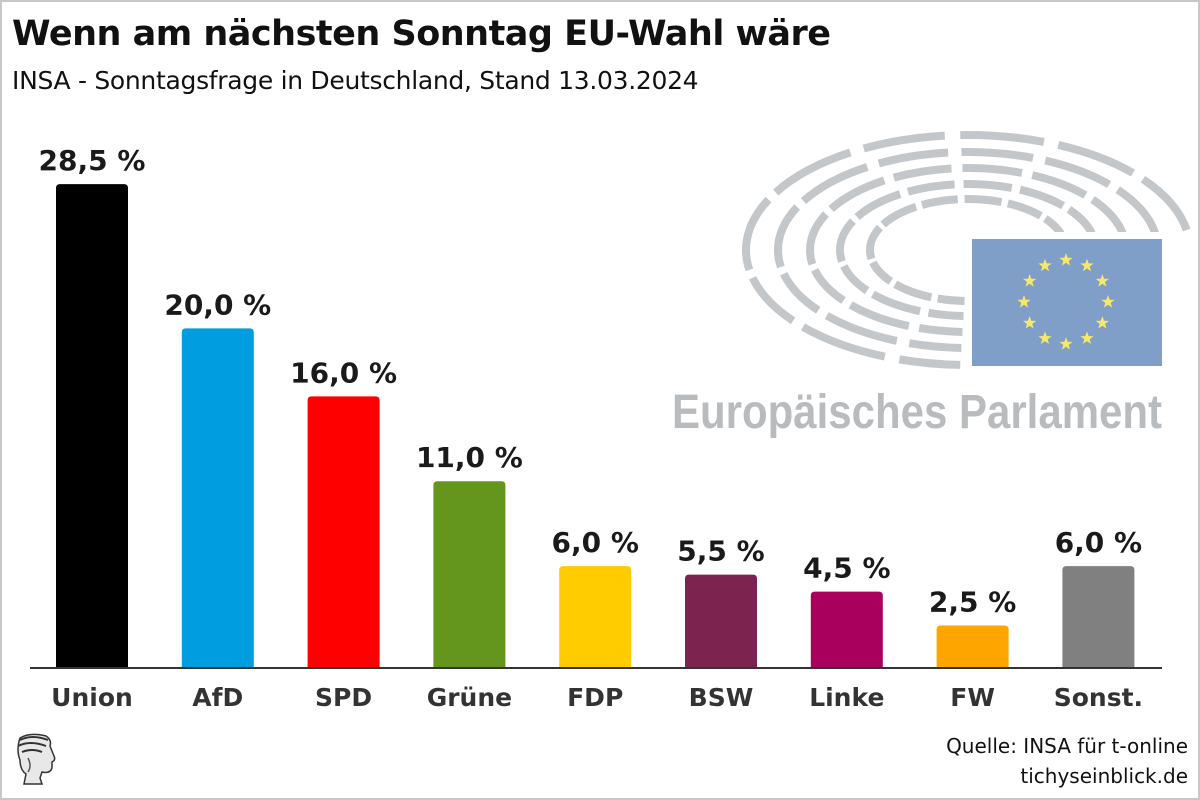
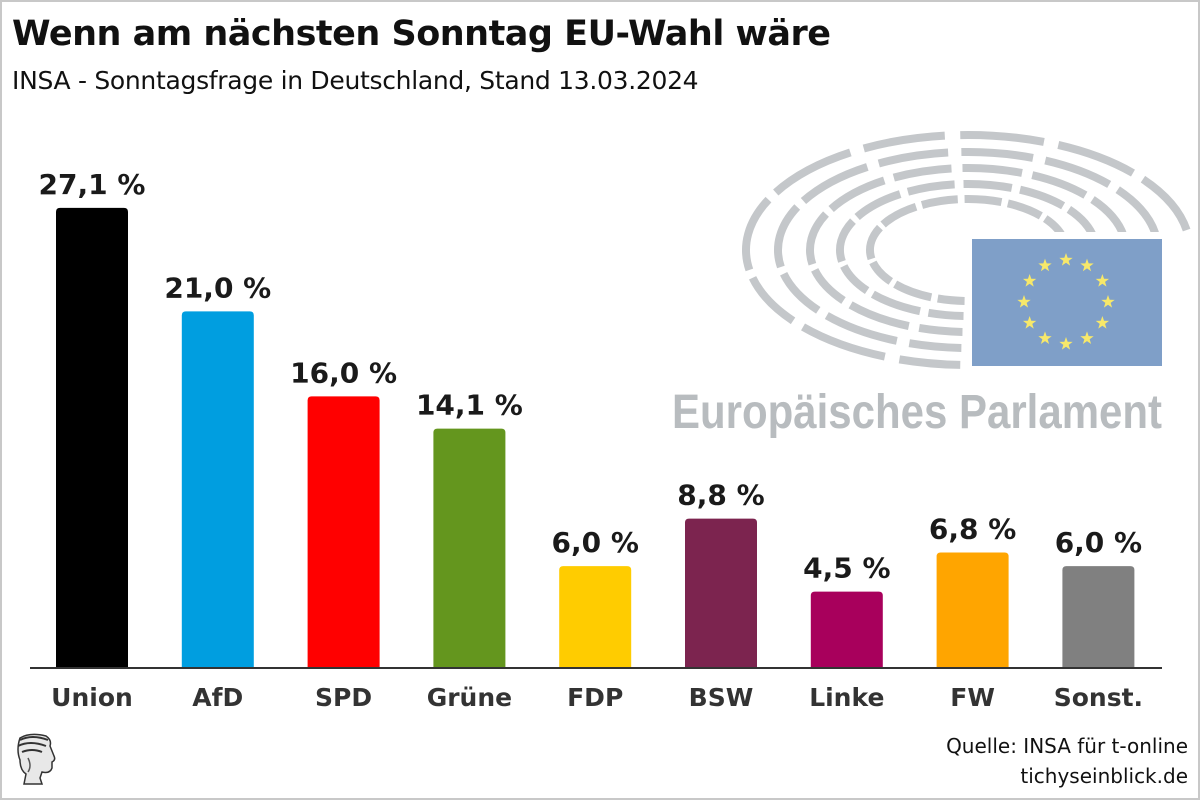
Union: 28,5 -> 27,1
AfD: 20,0 -> 21,0
Grüne: 11,0 -> 14,1
BSW: 5,5 -> 8,8
FW: 2,5 -> 6,8
